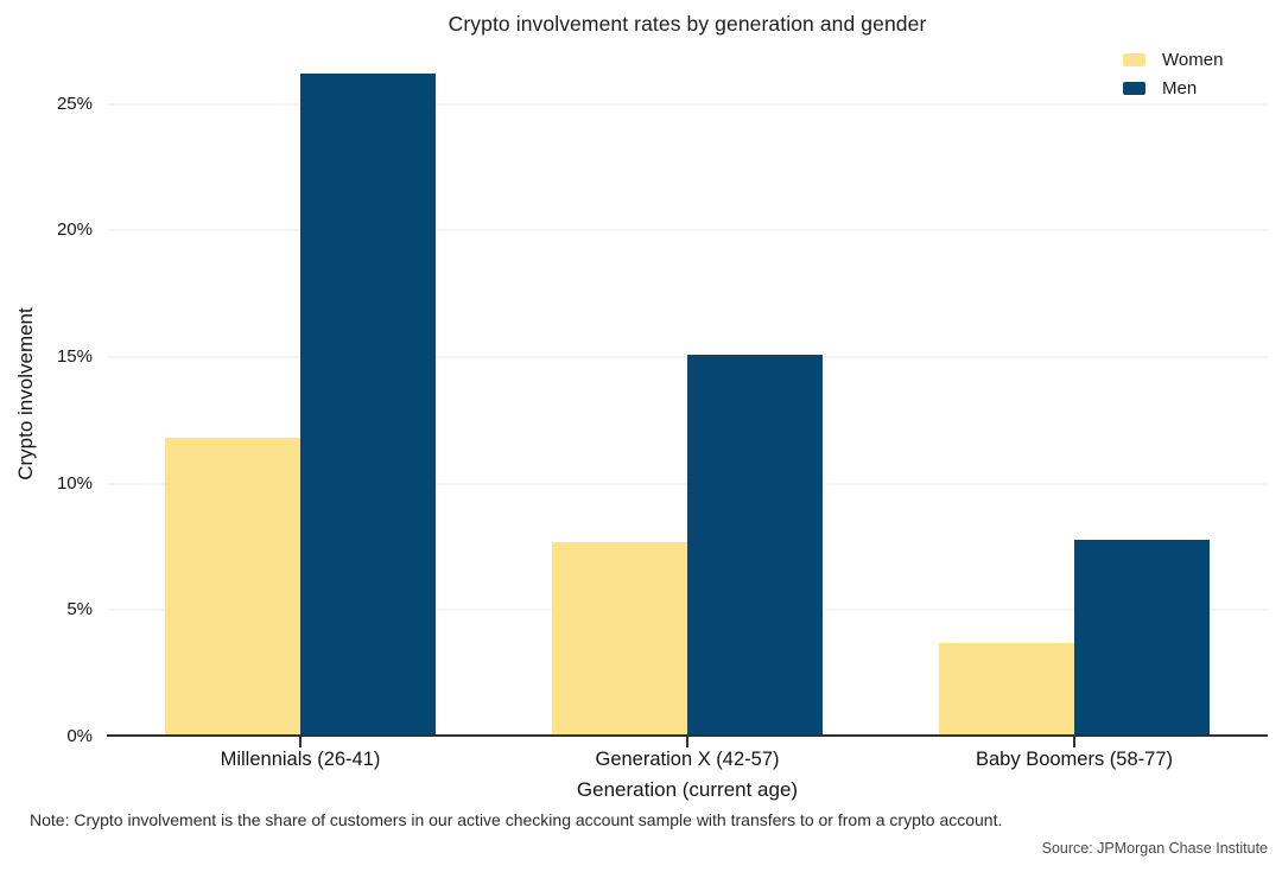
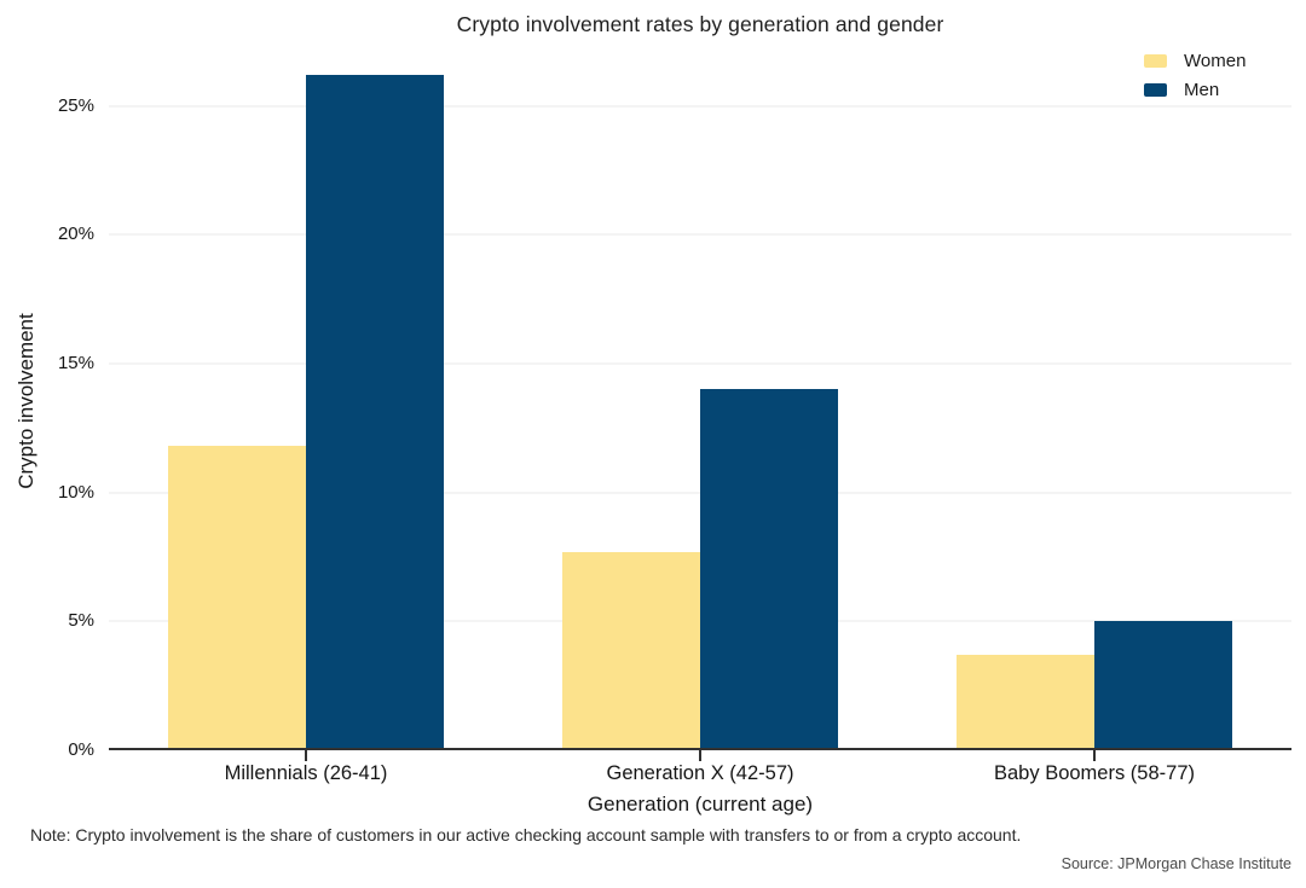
Men/Generation X (42-57): 15.1% -> 14.0%
Men/Baby Boomers (58-77): 7.8% -> 5.0%
